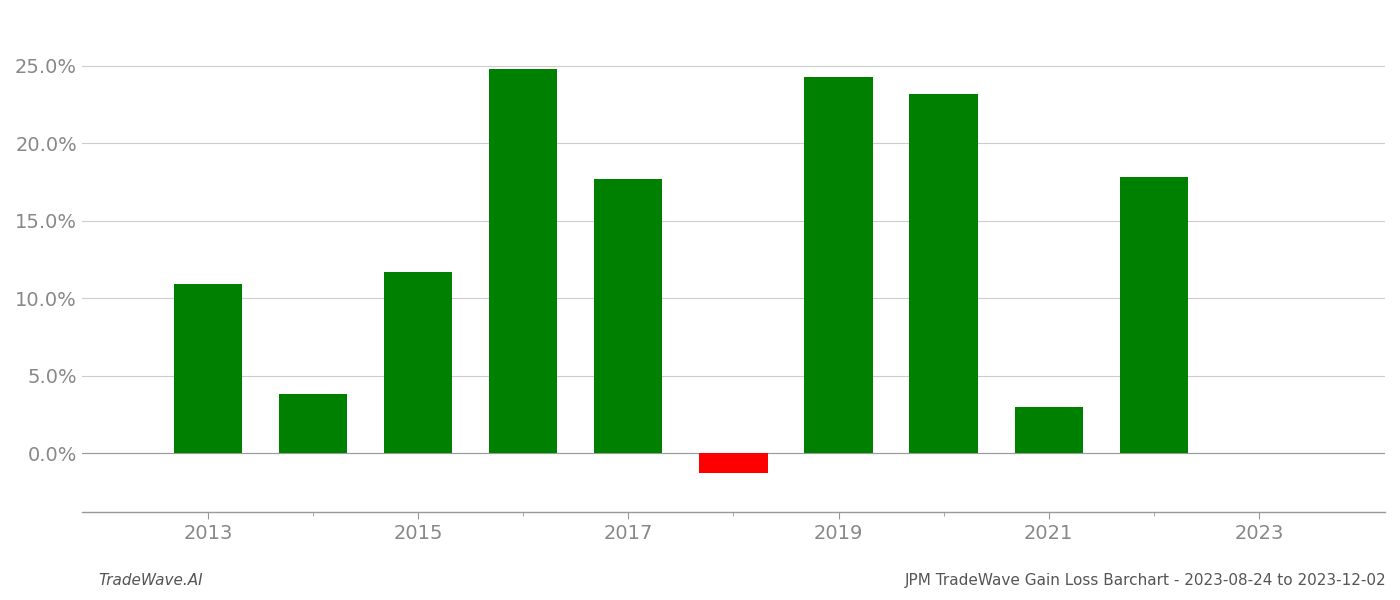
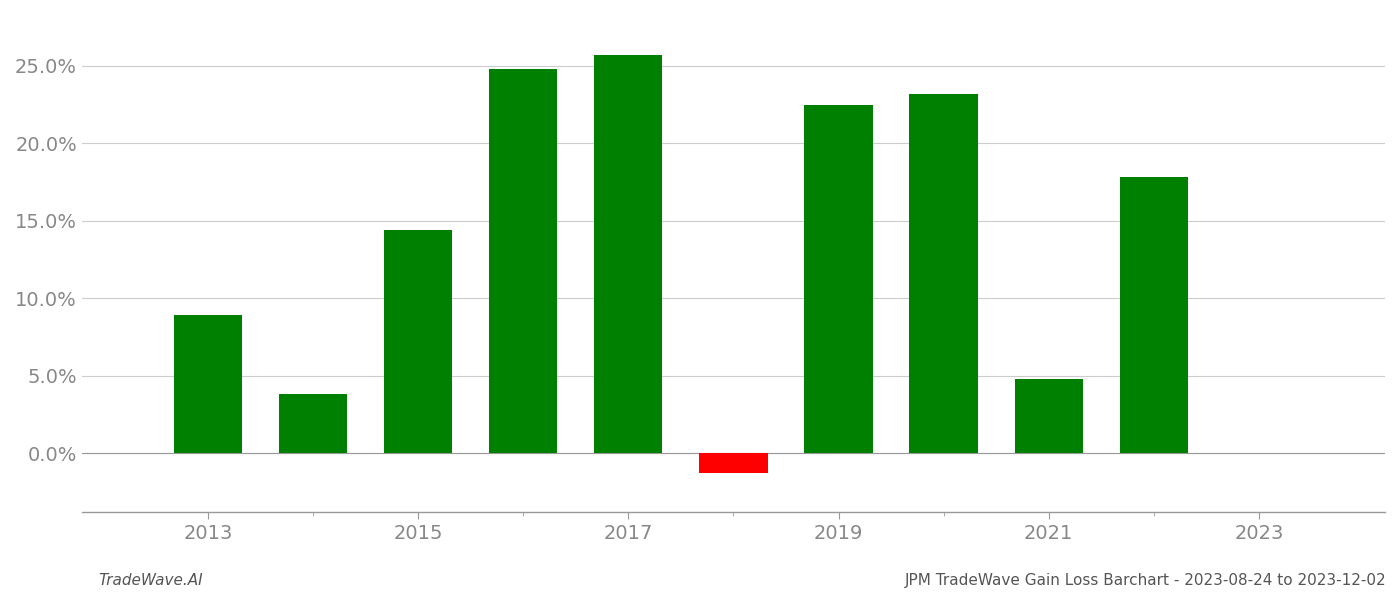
2013: 10.9% -> 8.9%
2015: 11.7% -> 14.4%
2017: 17.7% -> 25.7%
2019: 24.3% -> 22.5%
2021: 3.0% -> 4.8%
